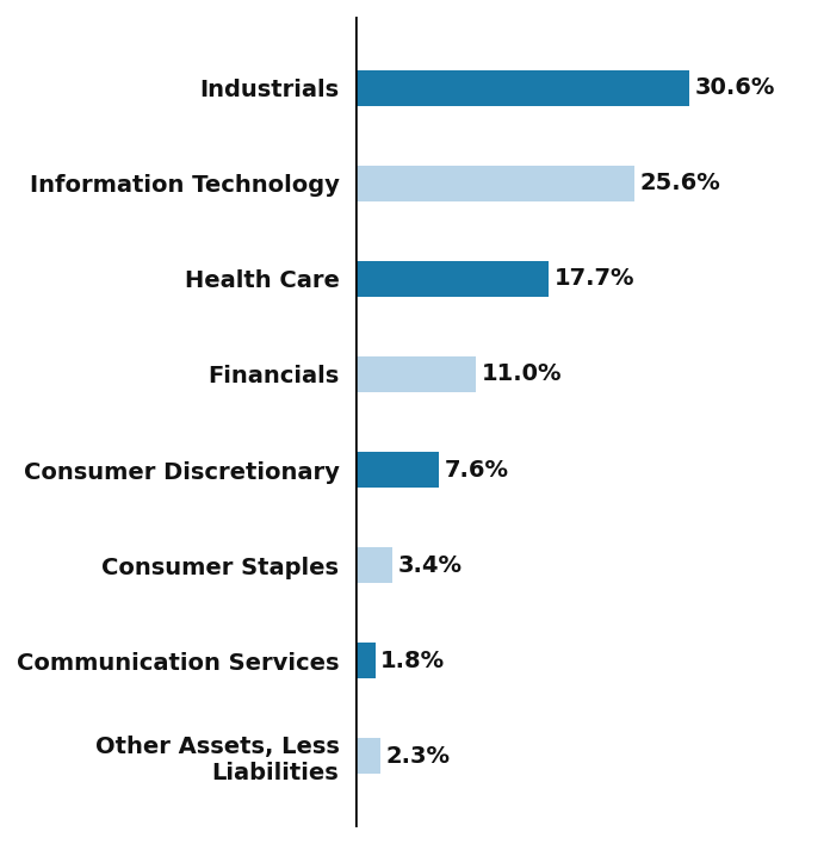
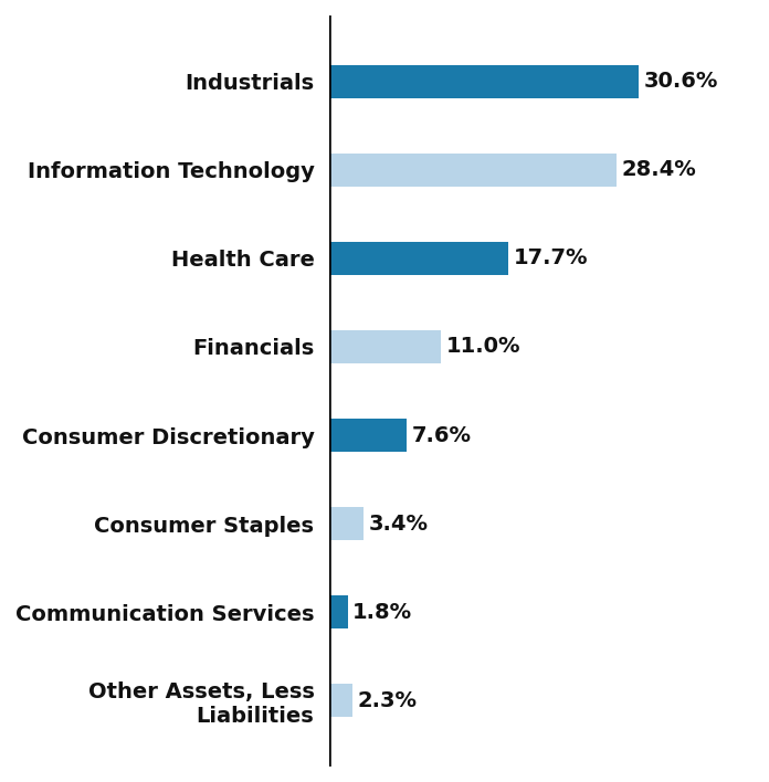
Information Technology: 25.6% -> 28.4%
